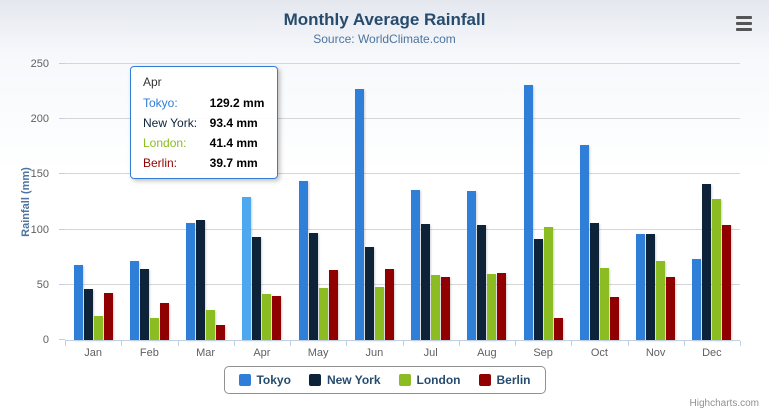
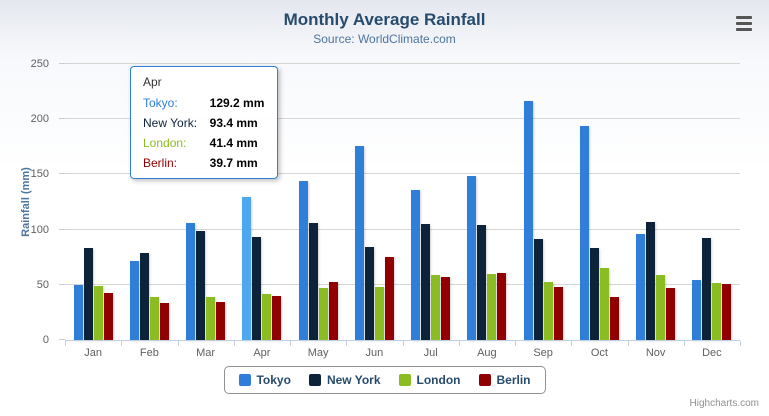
Tokyo/Jan: 68 -> 50
New York/Jan: 46 -> 84
London/Jan: 22 -> 49
New York/Feb: 64 -> 79
London/Feb: 20 -> 39
New York/Mar: 109 -> 98
London/Mar: 27 -> 39
Berlin/Mar: 14 -> 34
New York/May: 97 -> 106
Berlin/May: 63 -> 53
Tokyo/Jun: 227 -> 176
Berlin/Jun: 64 -> 76
Tokyo/Aug: 135 -> 148
Tokyo/Sep: 231 -> 216
London/Sep: 102 -> 52
Berlin/Sep: 20 -> 48
Tokyo/Oct: 177 -> 194
New York/Oct: 106 -> 84
New York/Nov: 96 -> 107
London/Nov: 72 -> 59
Berlin/Nov: 57 -> 47
Tokyo/Dec: 73 -> 54
New York/Dec: 141 -> 92
London/Dec: 128 -> 51
Berlin/Dec: 104 -> 51
